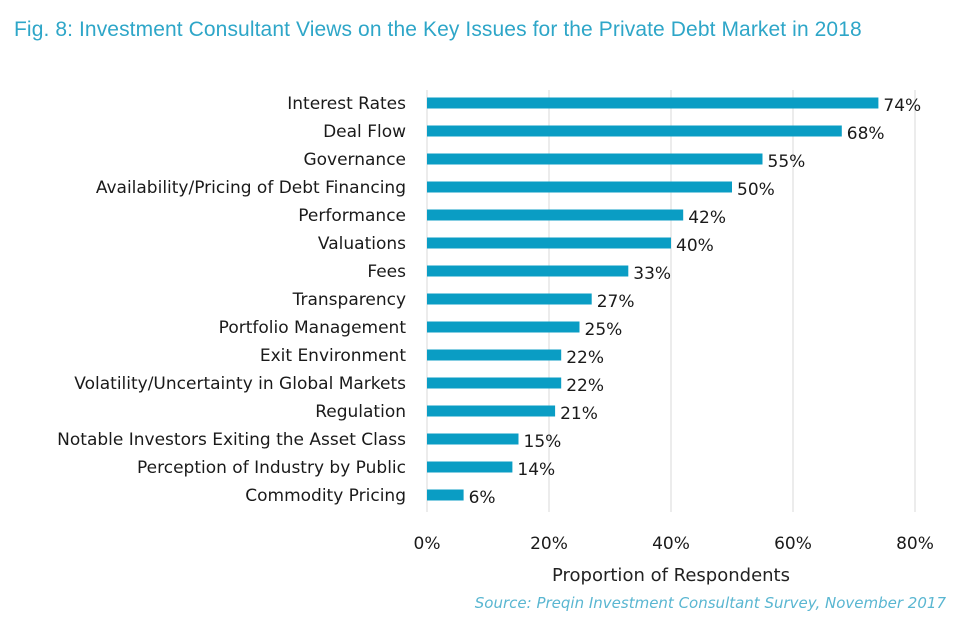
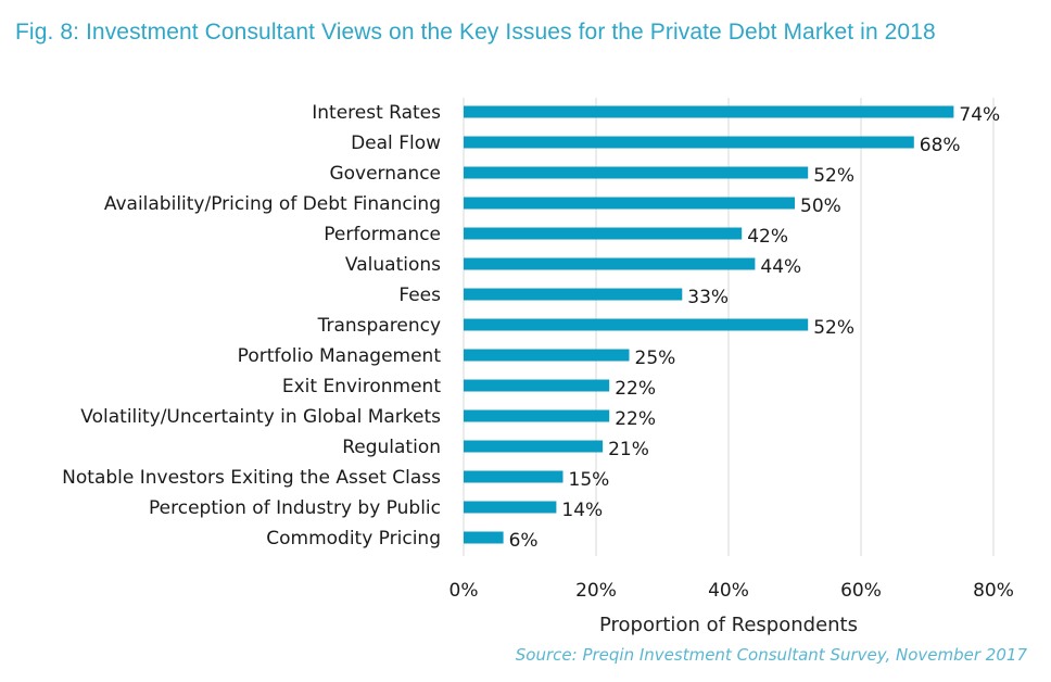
Governance: 55% -> 52%
Valuations: 40% -> 44%
Transparency: 27% -> 52%
